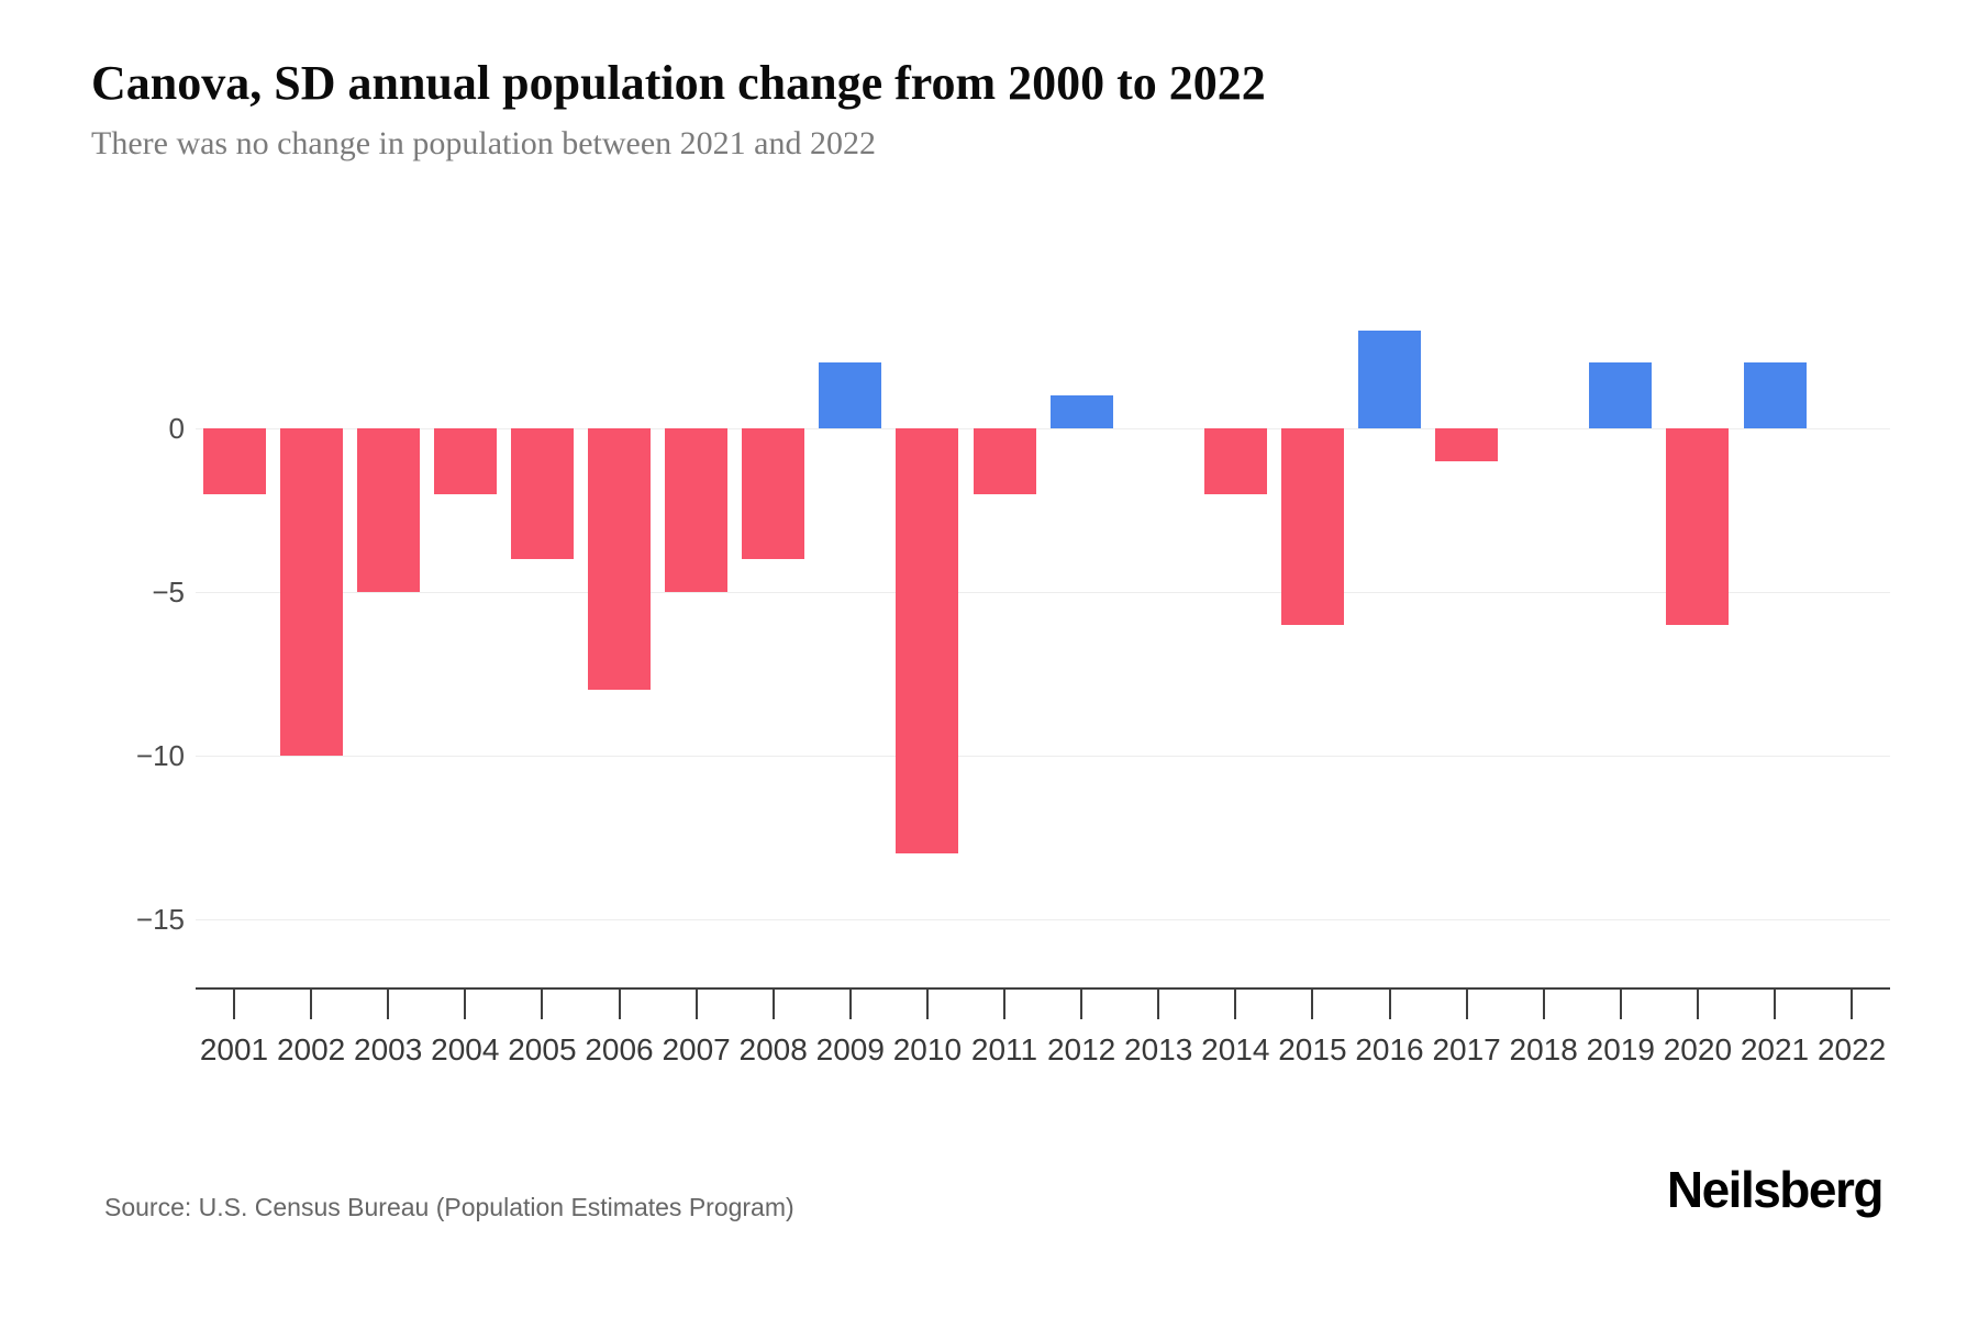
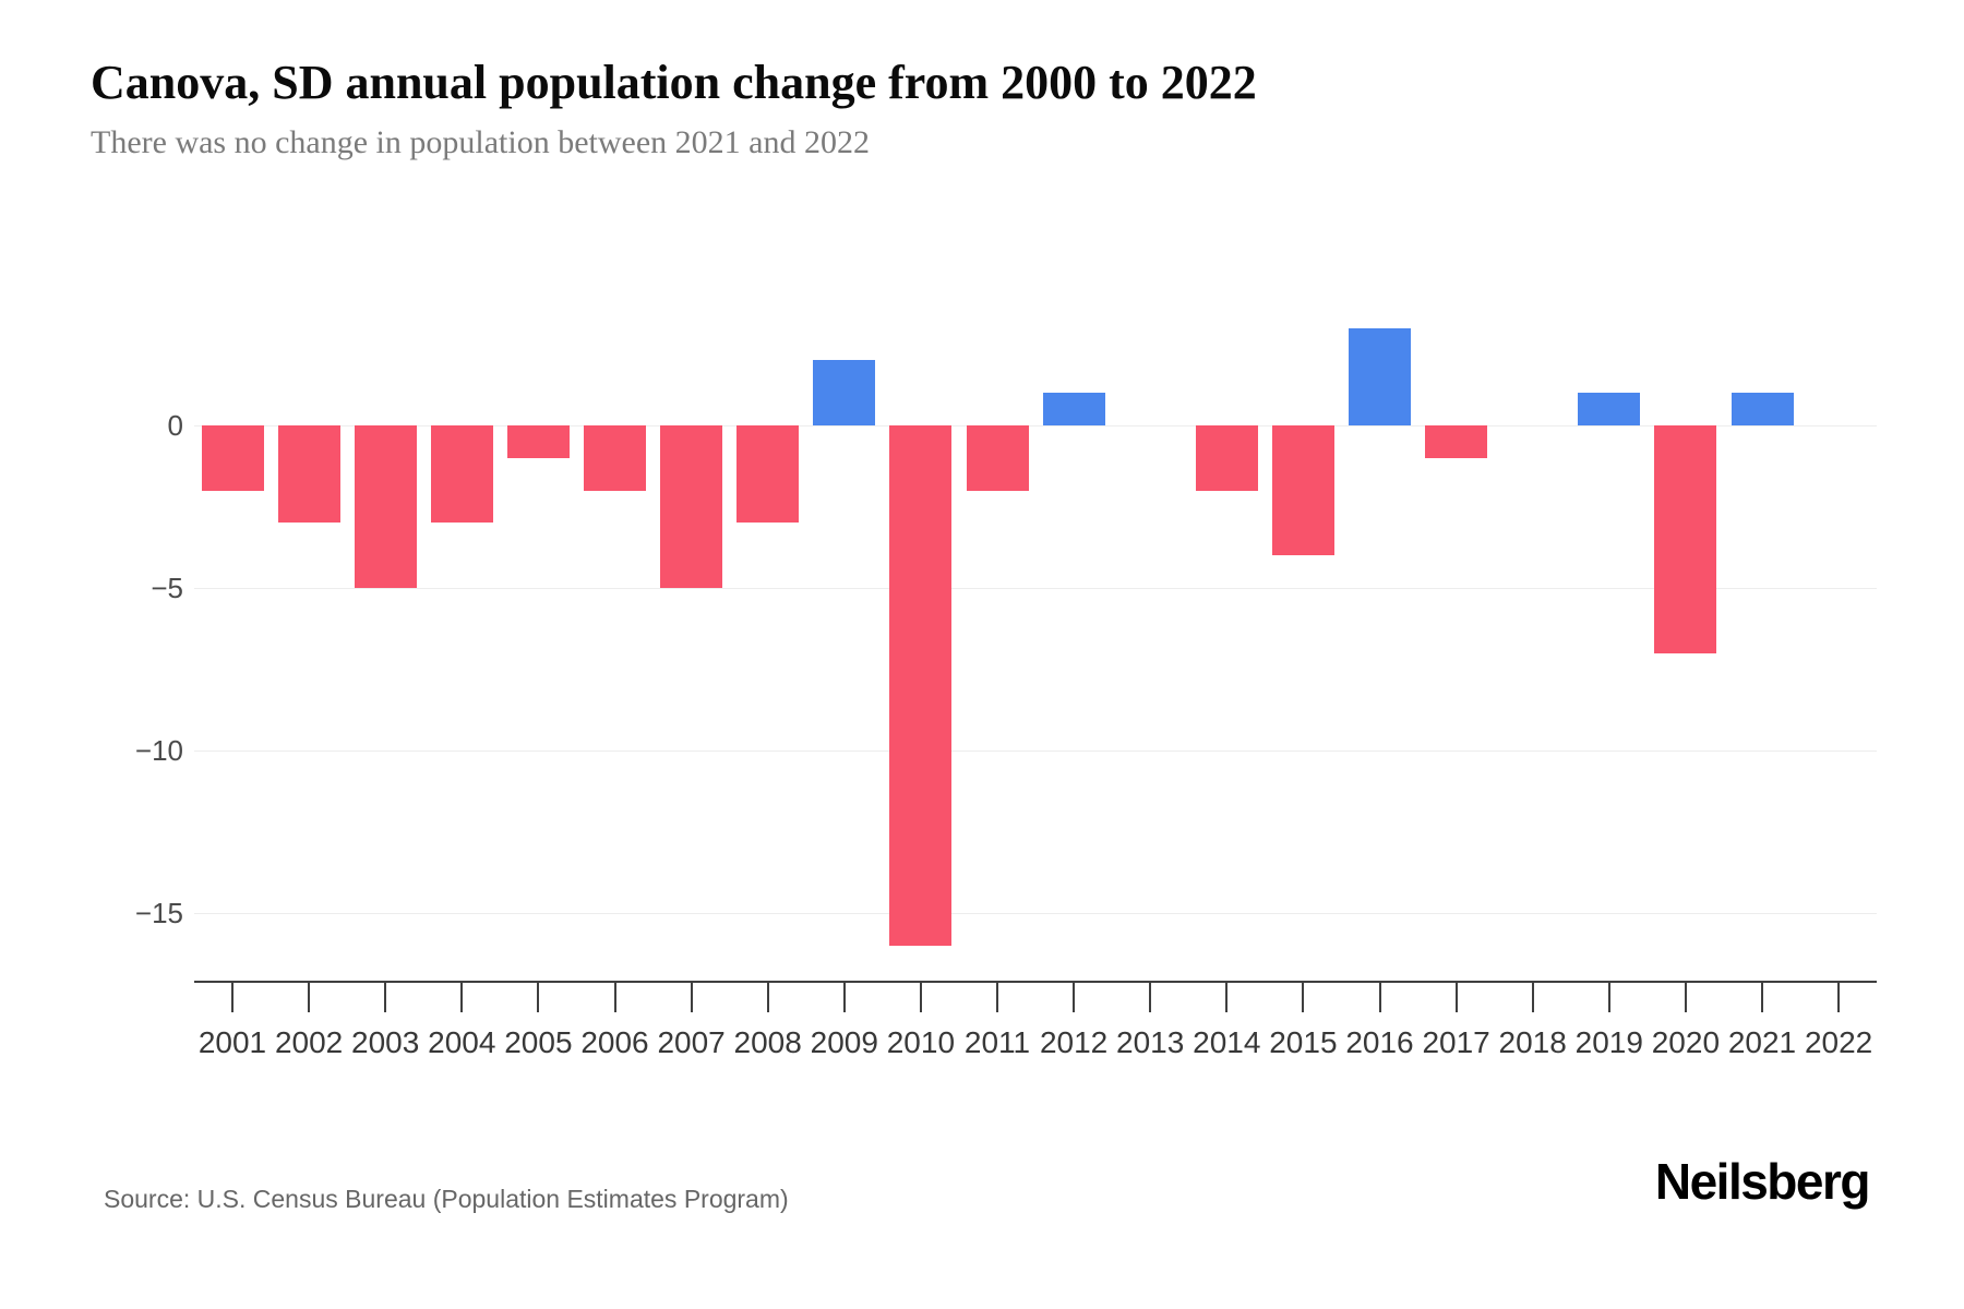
2002: -10 -> -3
2004: -2 -> -3
2005: -4 -> -1
2006: -8 -> -2
2008: -4 -> -3
2010: -13 -> -16
2015: -6 -> -4
2019: 2 -> 1
2020: -6 -> -7
2021: 2 -> 1
